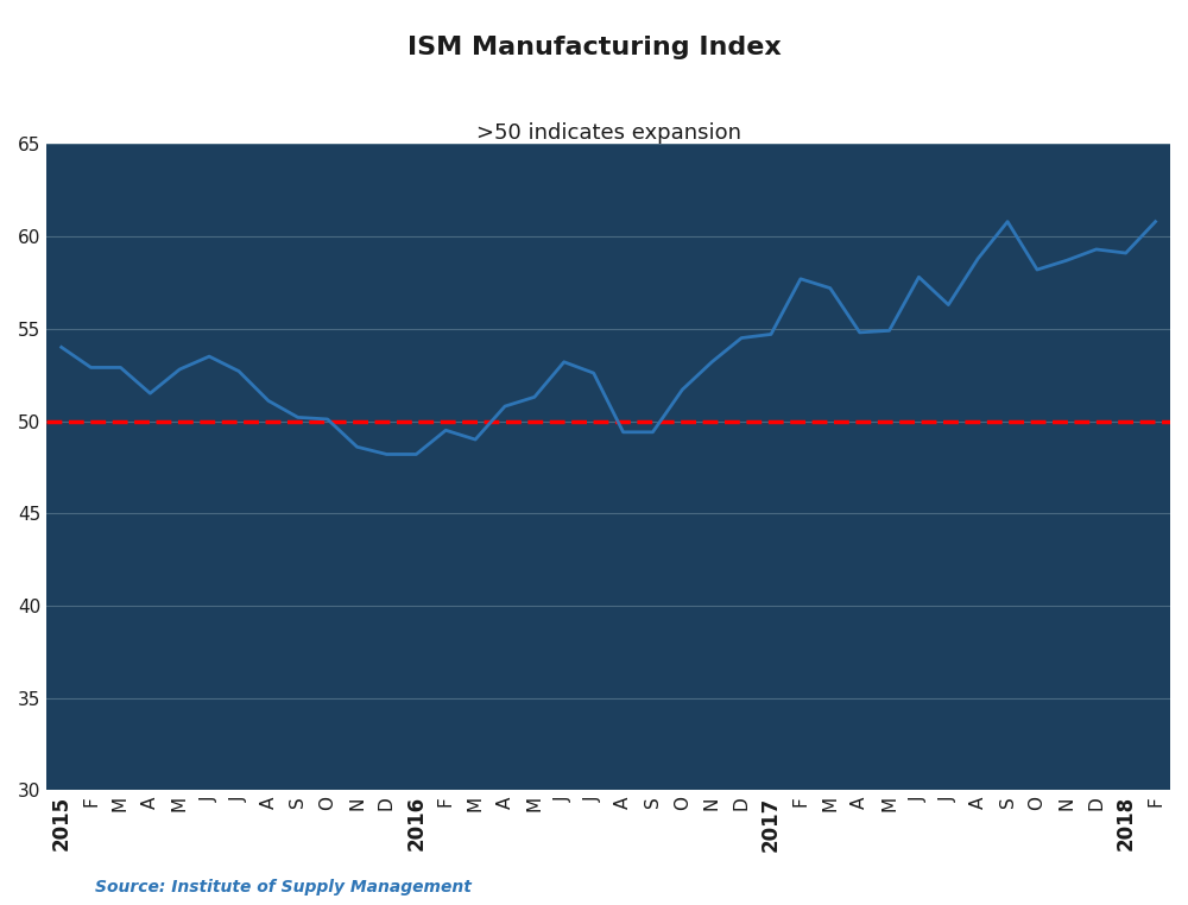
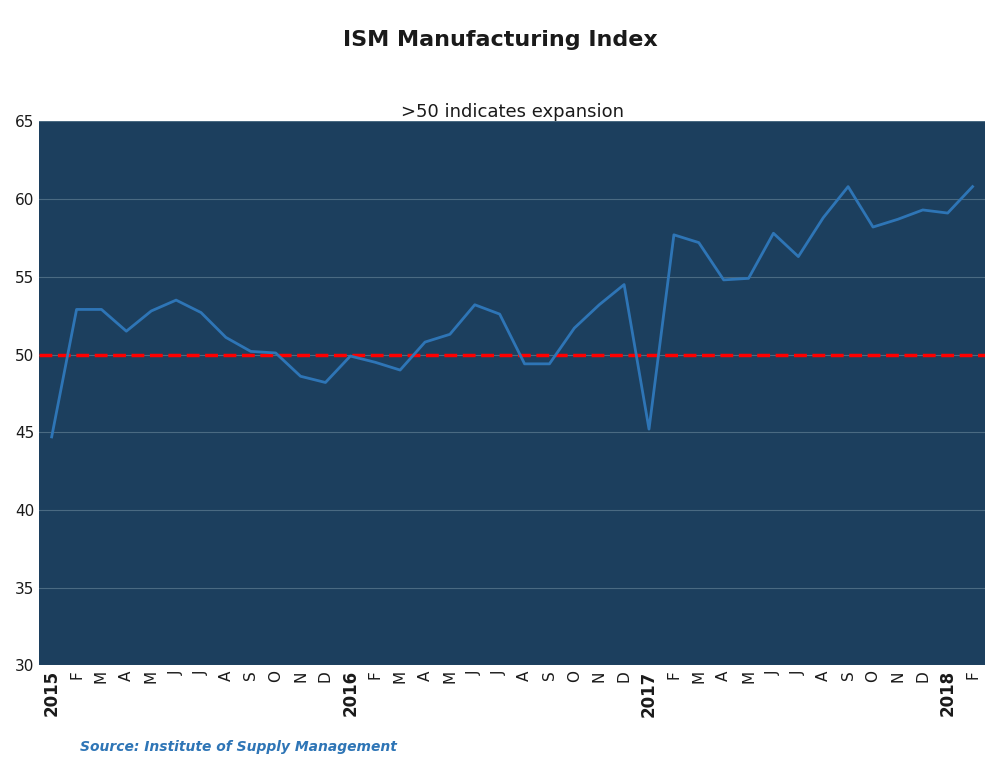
2015: 54.0 -> 44.7
2016: 48.2 -> 49.9
2017: 54.7 -> 45.2
